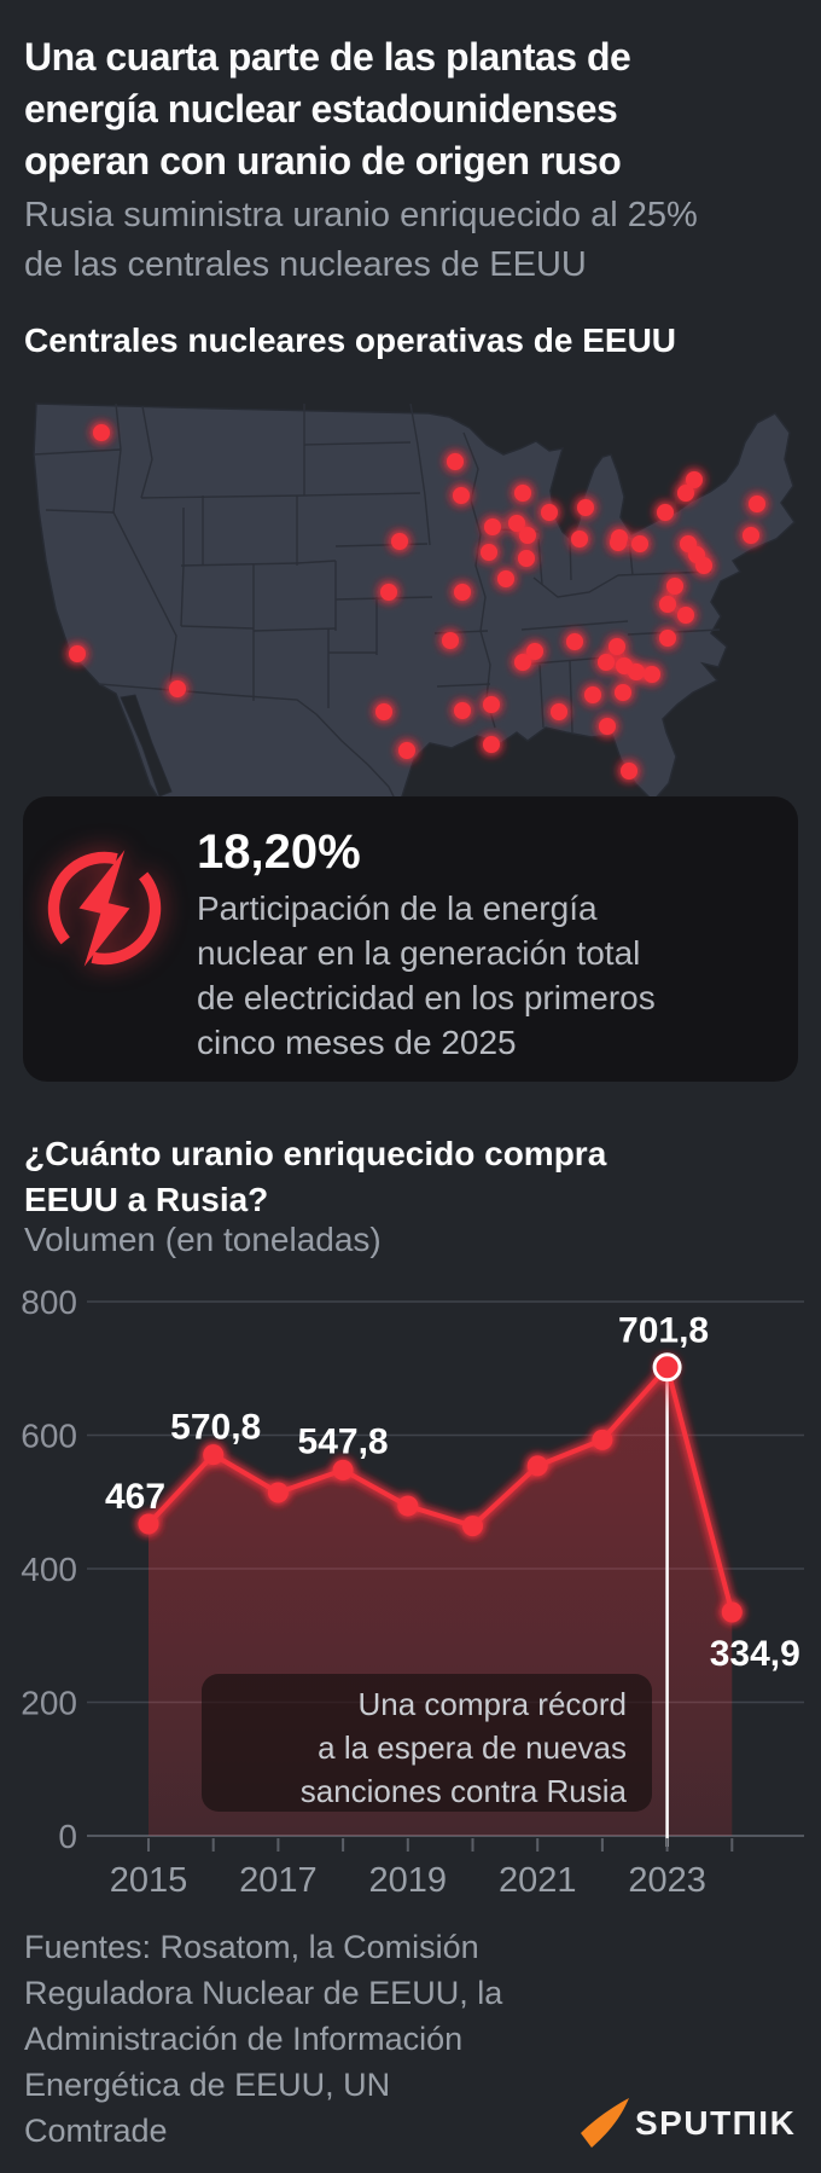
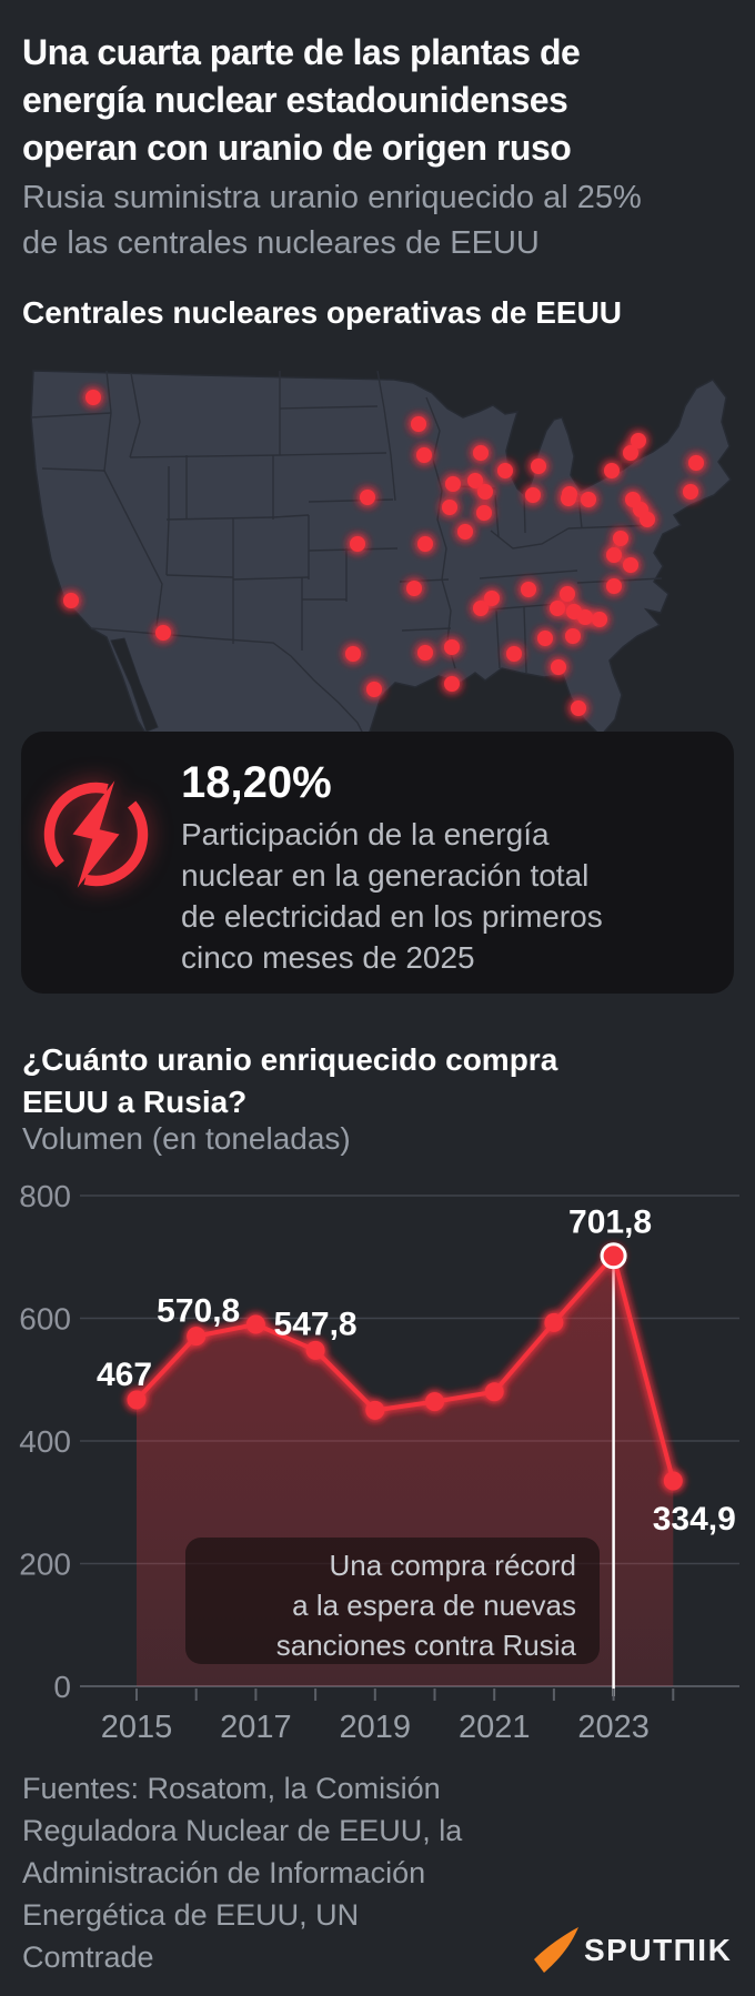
2017: 510 -> 590
2019: 490 -> 450
2021: 550 -> 480
